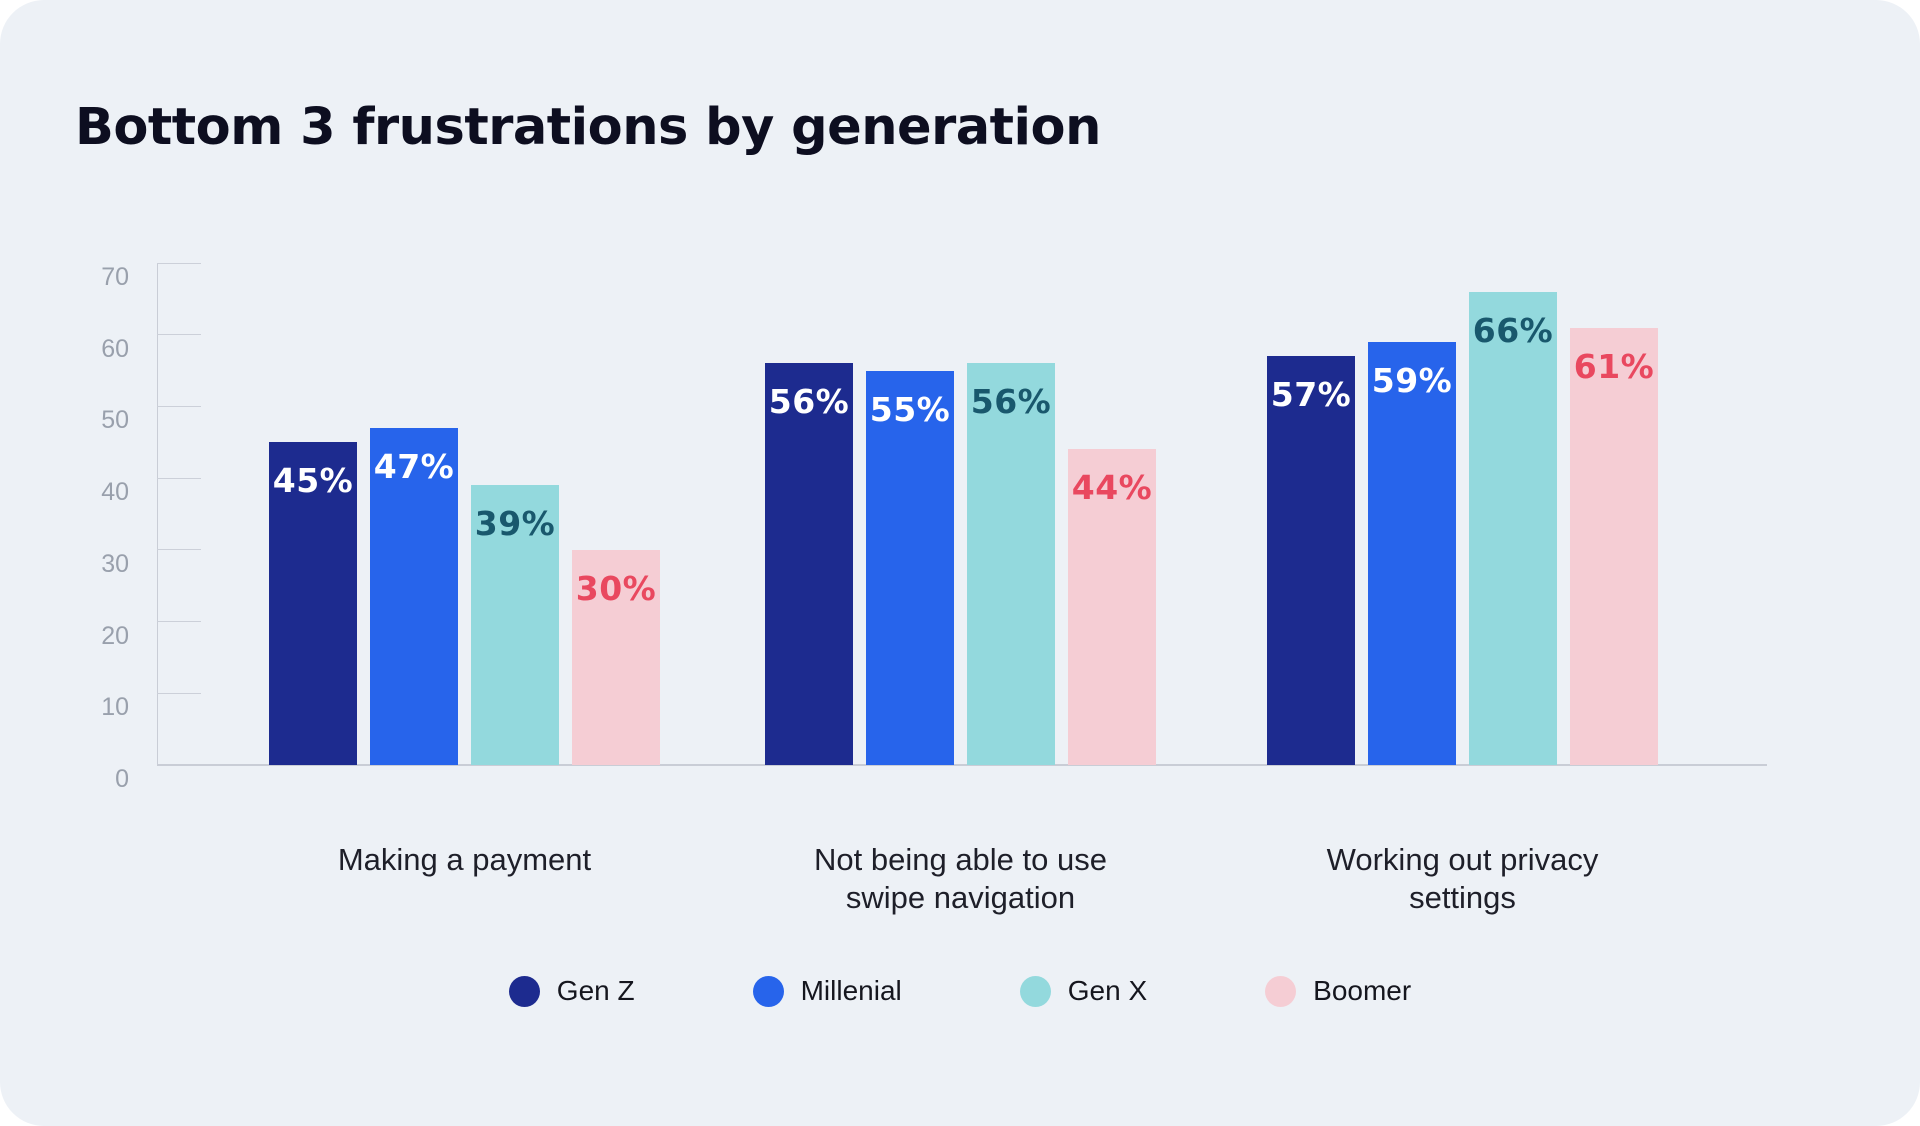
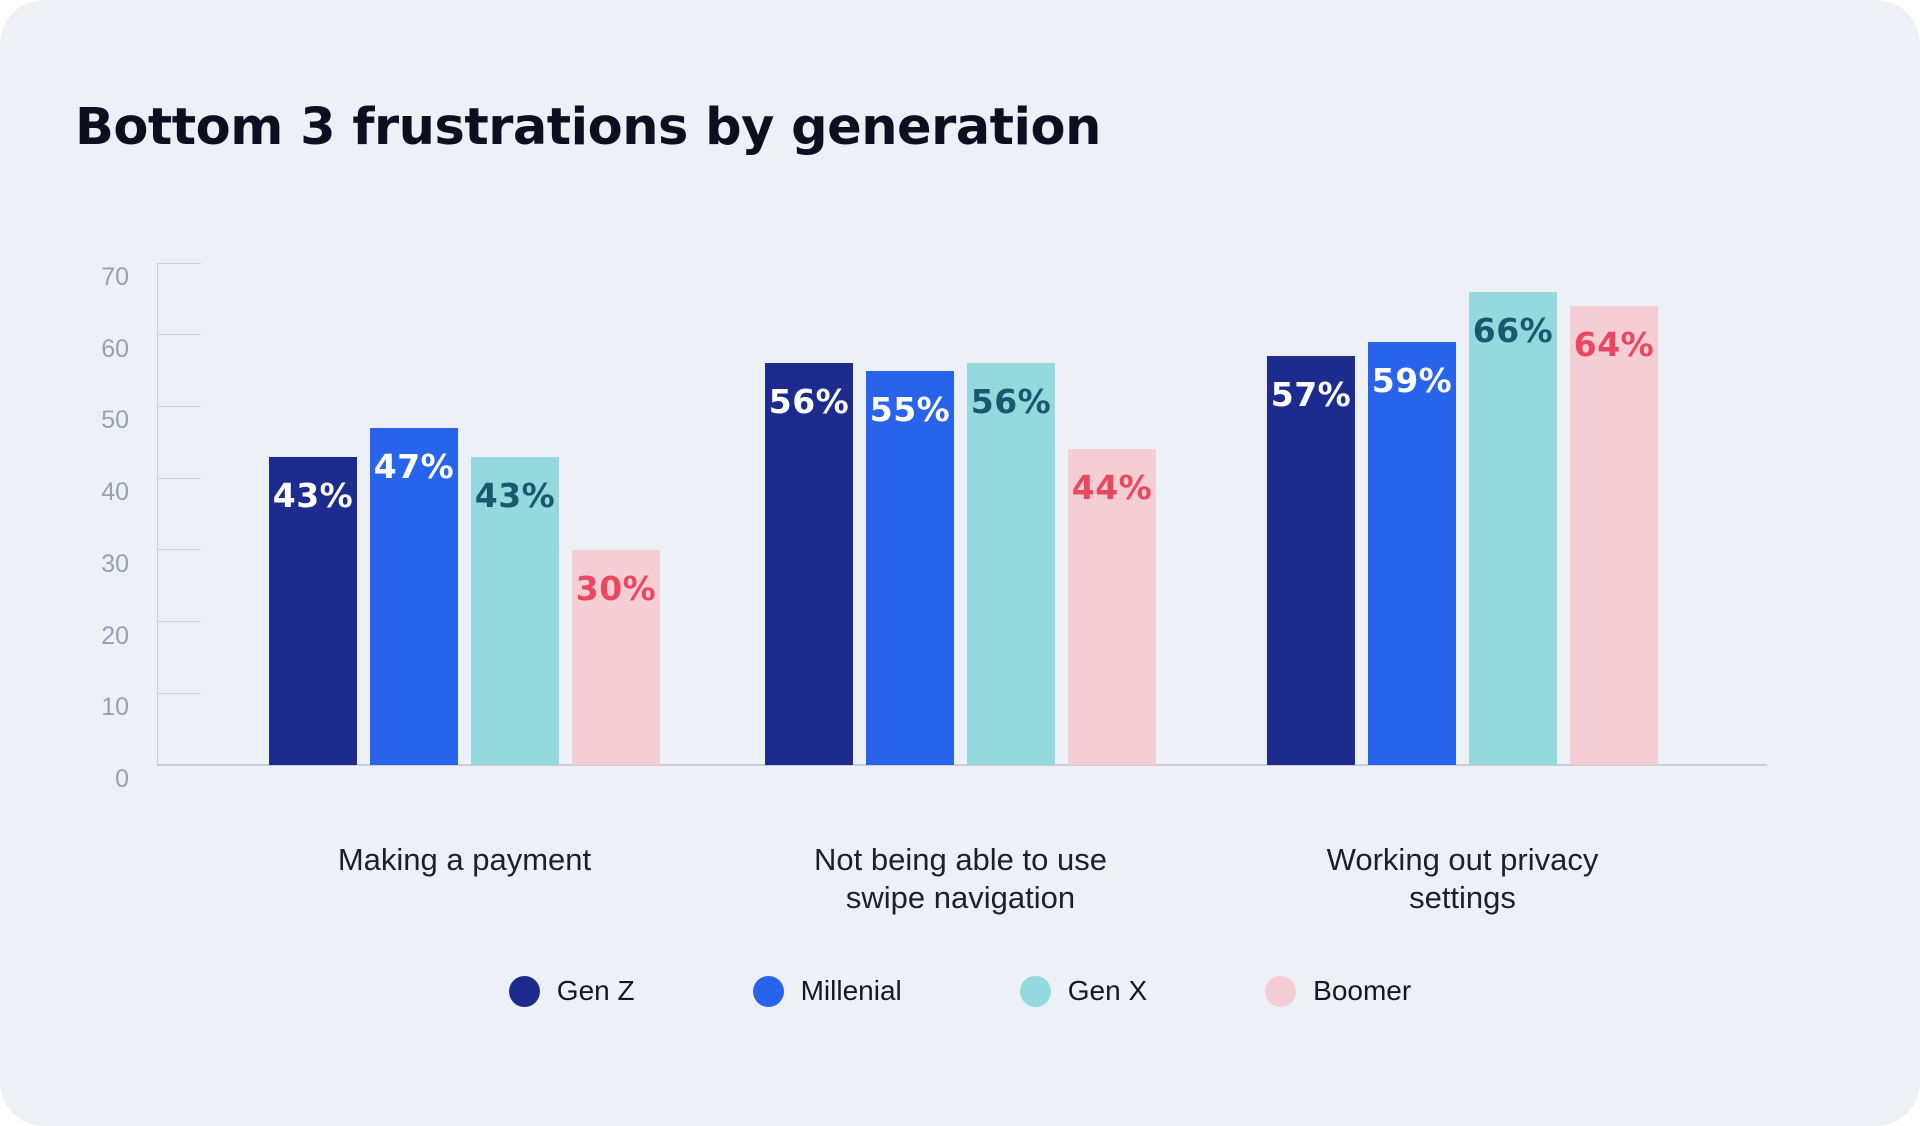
Gen Z/Making a payment: 45% -> 43%
Gen X/Making a payment: 39% -> 43%
Boomer/Working out privacy settings: 61% -> 64%
